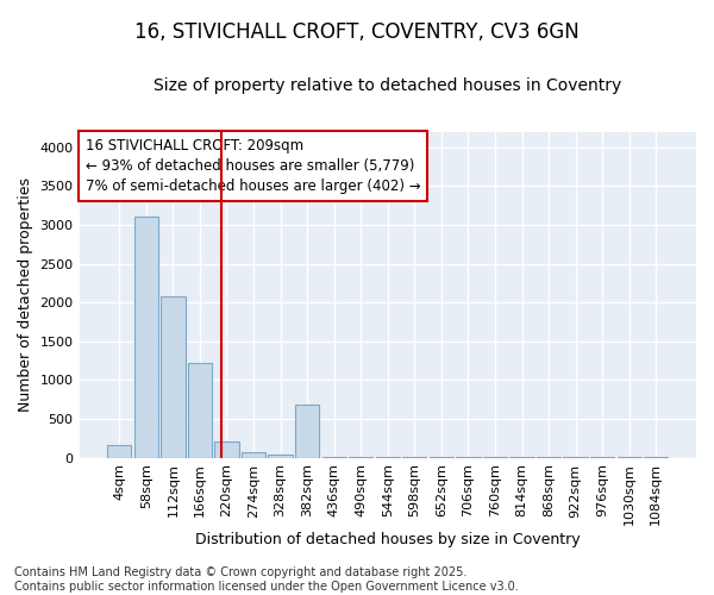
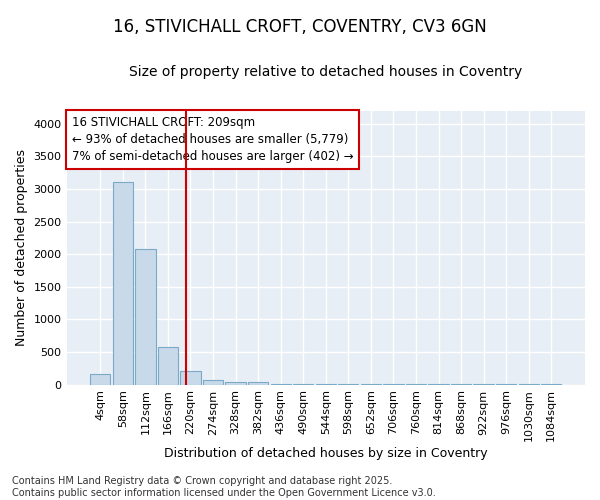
166sqm: 1220 -> 580
382sqm: 680 -> 40
